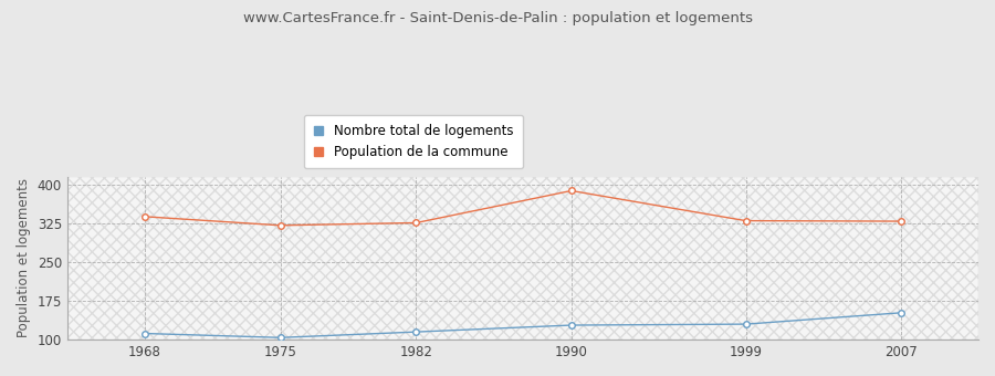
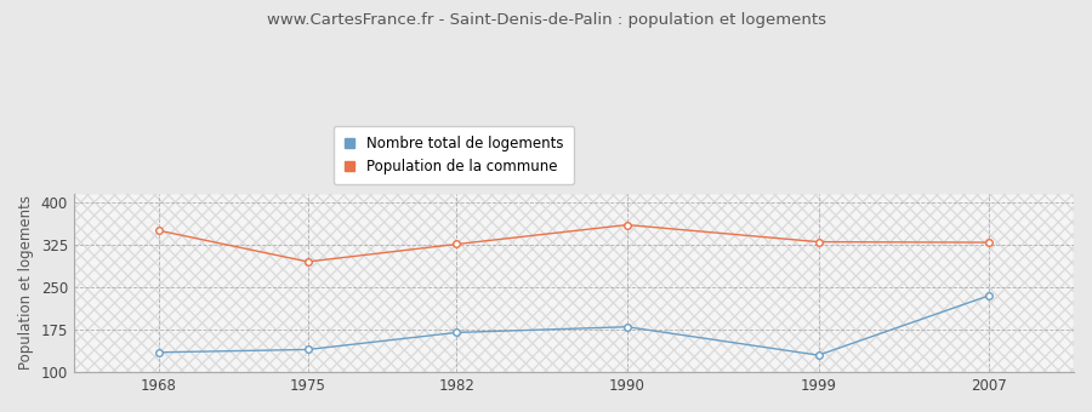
Nombre total de logements/1968: 112 -> 135
Population de la commune/1968: 338 -> 350
Nombre total de logements/1975: 104 -> 140
Population de la commune/1975: 321 -> 295
Nombre total de logements/1982: 115 -> 170
Nombre total de logements/1990: 128 -> 180
Population de la commune/1990: 388 -> 360
Nombre total de logements/2007: 152 -> 235
